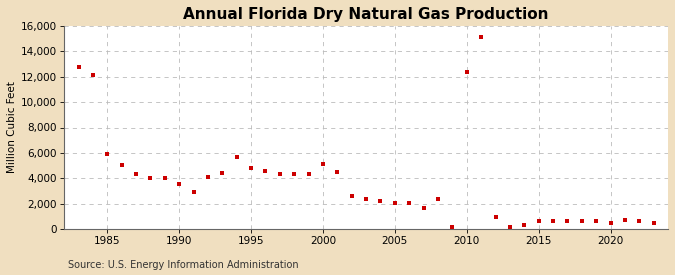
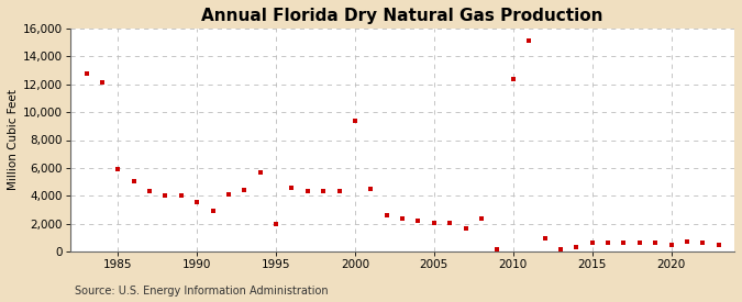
1995: 4,800 -> 2,000
2000: 5,100 -> 9,400
